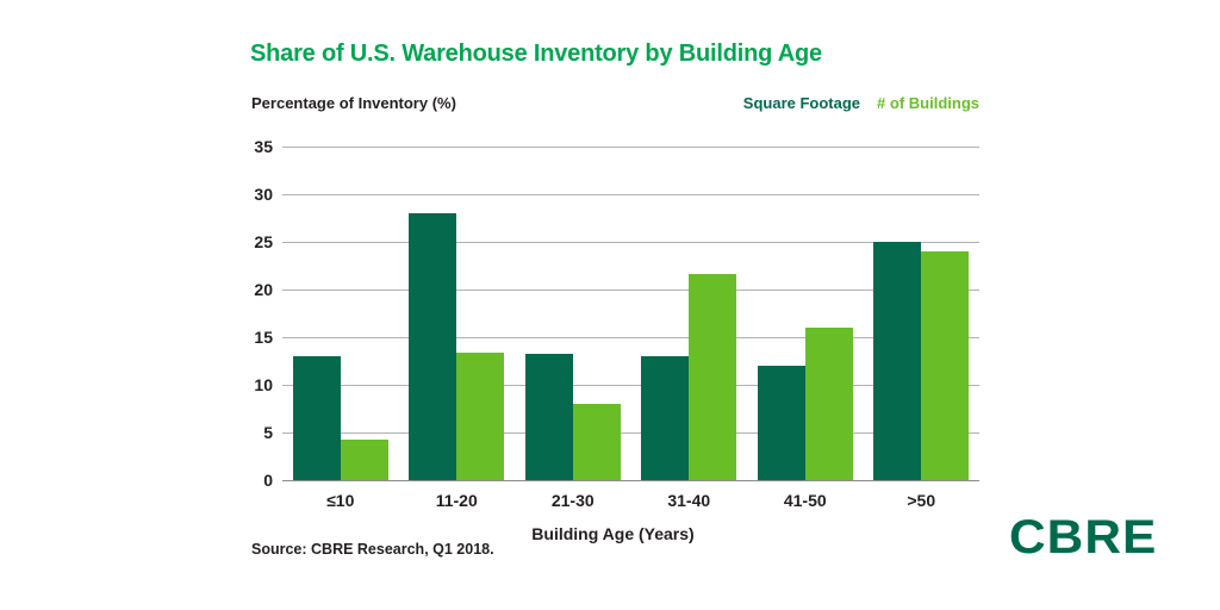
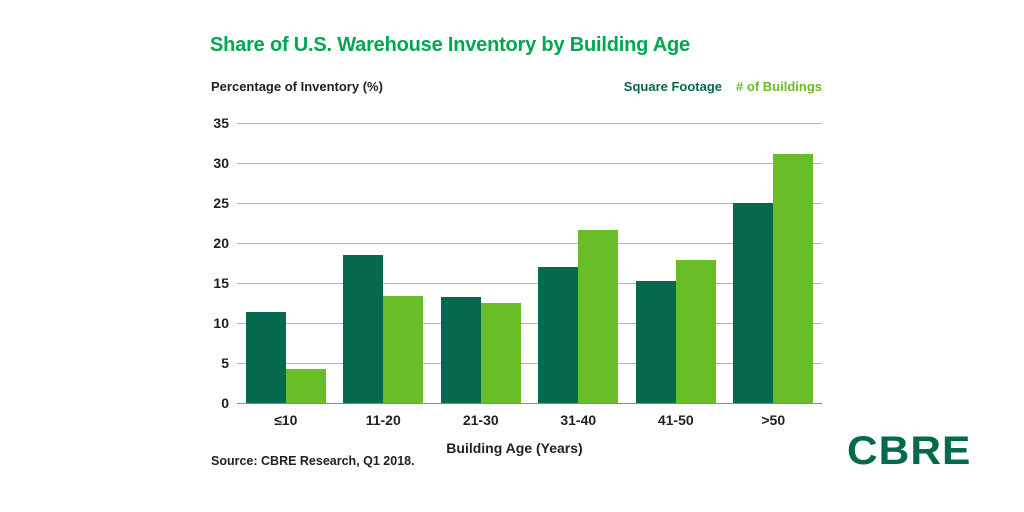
Square Footage/≤10: 13 -> 11
Square Footage/11-20: 28 -> 18
# of Buildings/21-30: 8 -> 12
Square Footage/31-40: 13 -> 17
Square Footage/41-50: 12 -> 15
# of Buildings/41-50: 16 -> 18
# of Buildings/>50: 24 -> 31
